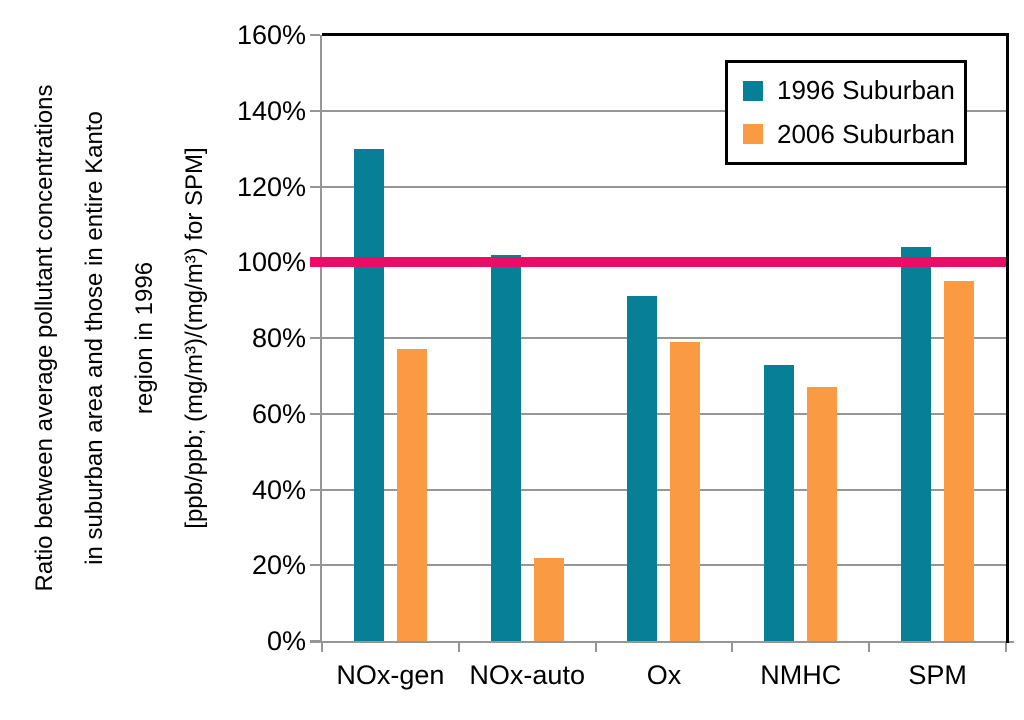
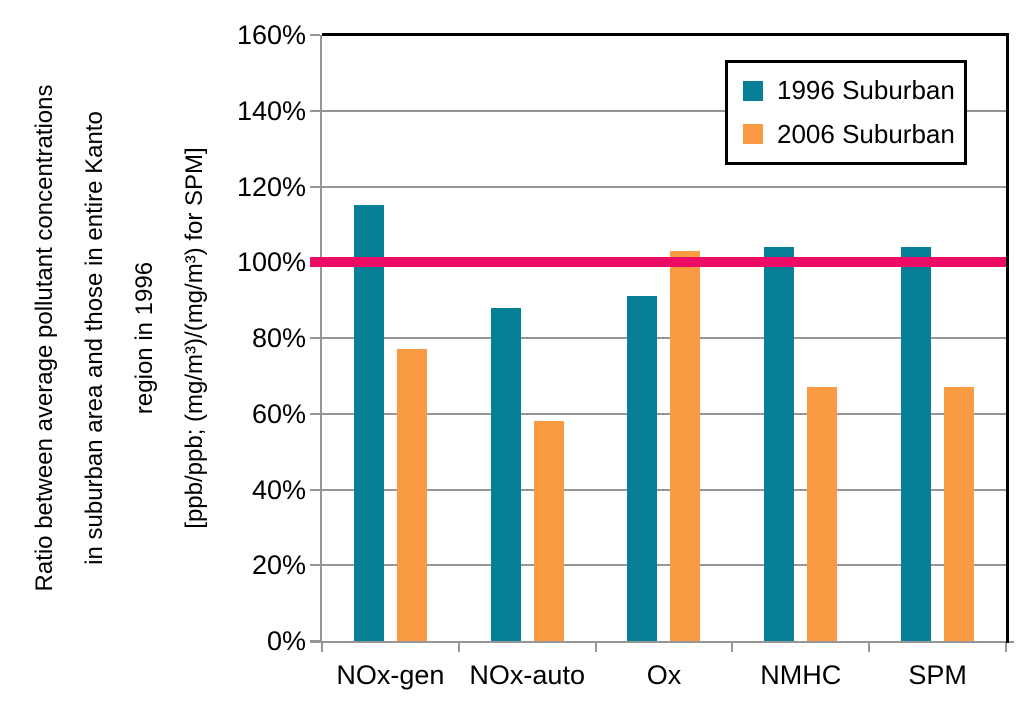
1996 Suburban/NOx-gen: 130% -> 115%
1996 Suburban/NOx-auto: 102% -> 88%
2006 Suburban/NOx-auto: 22% -> 58%
2006 Suburban/Ox: 79% -> 103%
1996 Suburban/NMHC: 73% -> 104%
2006 Suburban/SPM: 95% -> 67%
